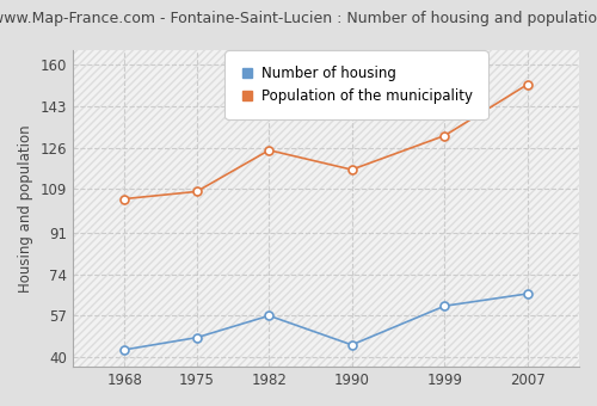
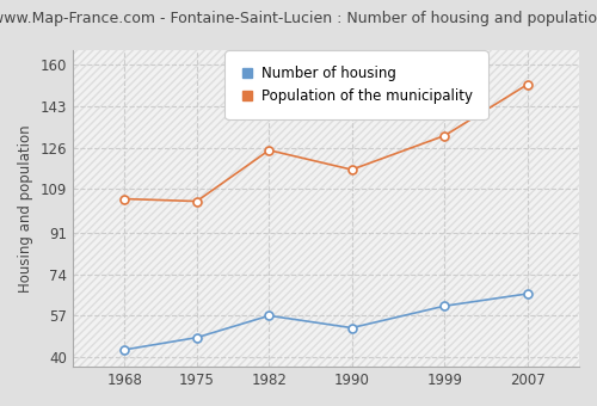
Population of the municipality/1975: 108 -> 104
Number of housing/1990: 45 -> 52
